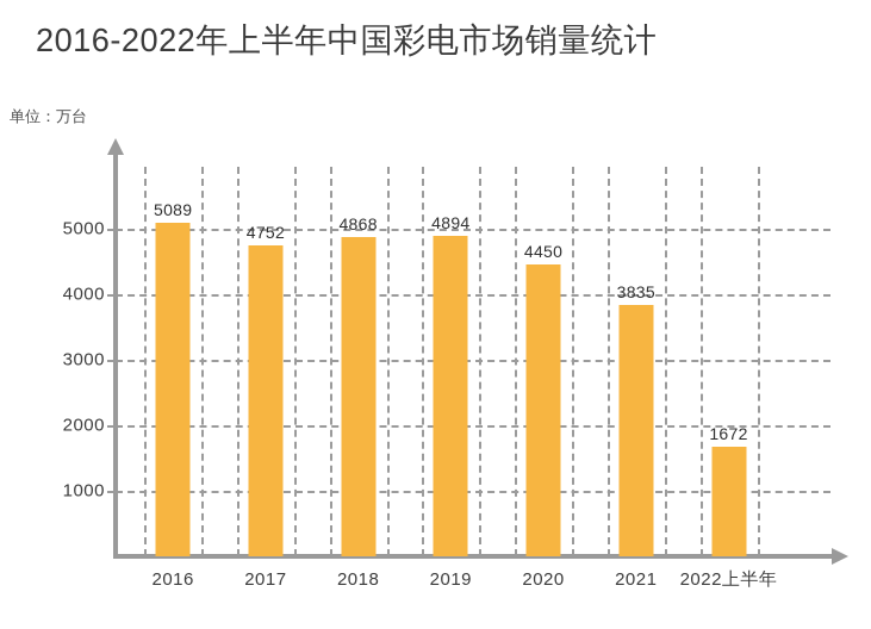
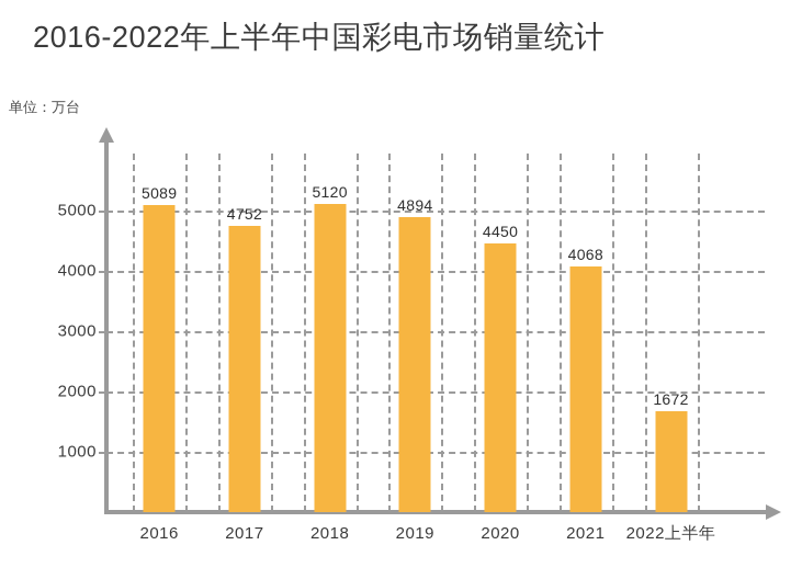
2018: 4868 -> 5120
2021: 3835 -> 4068
